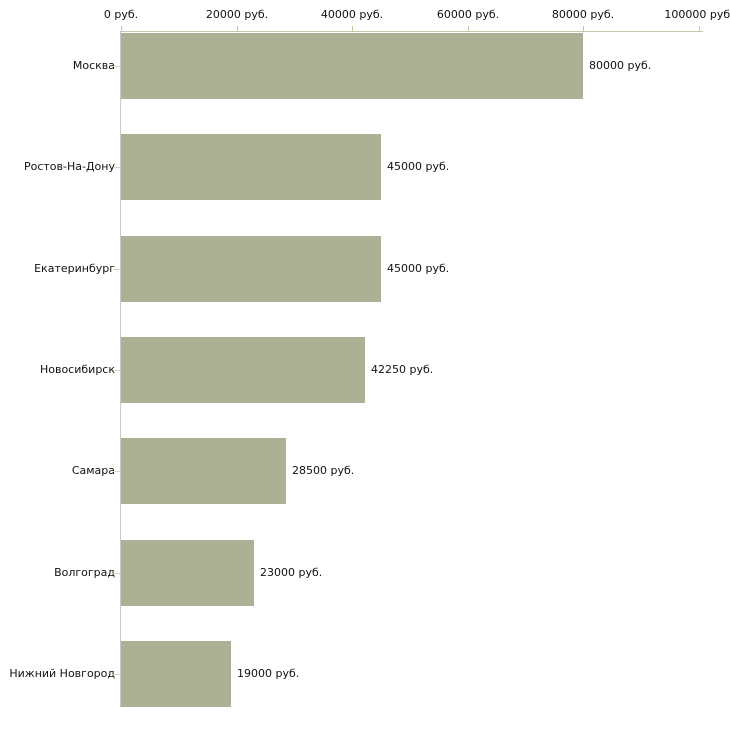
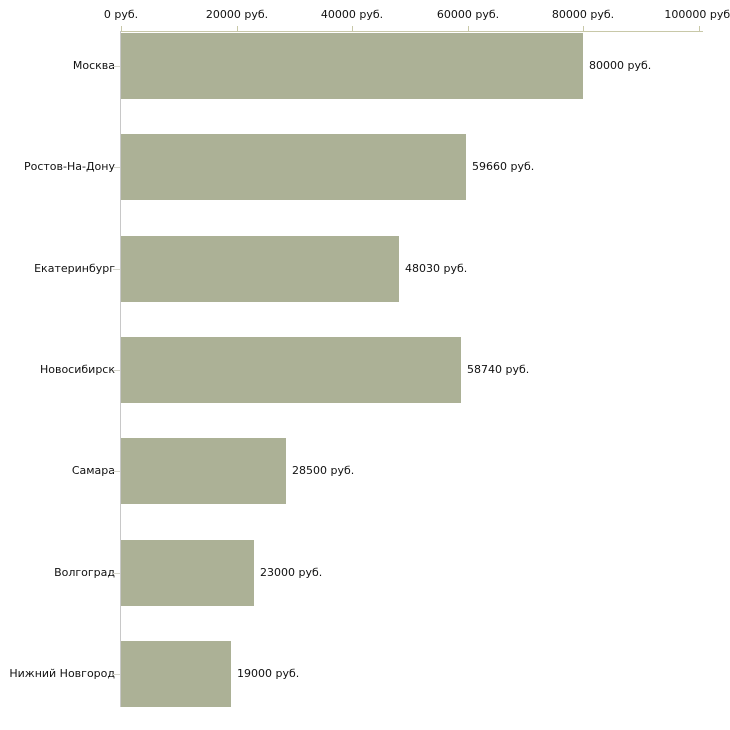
Ростов-На-Дону: 45000 -> 59660
Екатеринбург: 45000 -> 48030
Новосибирск: 42250 -> 58740
